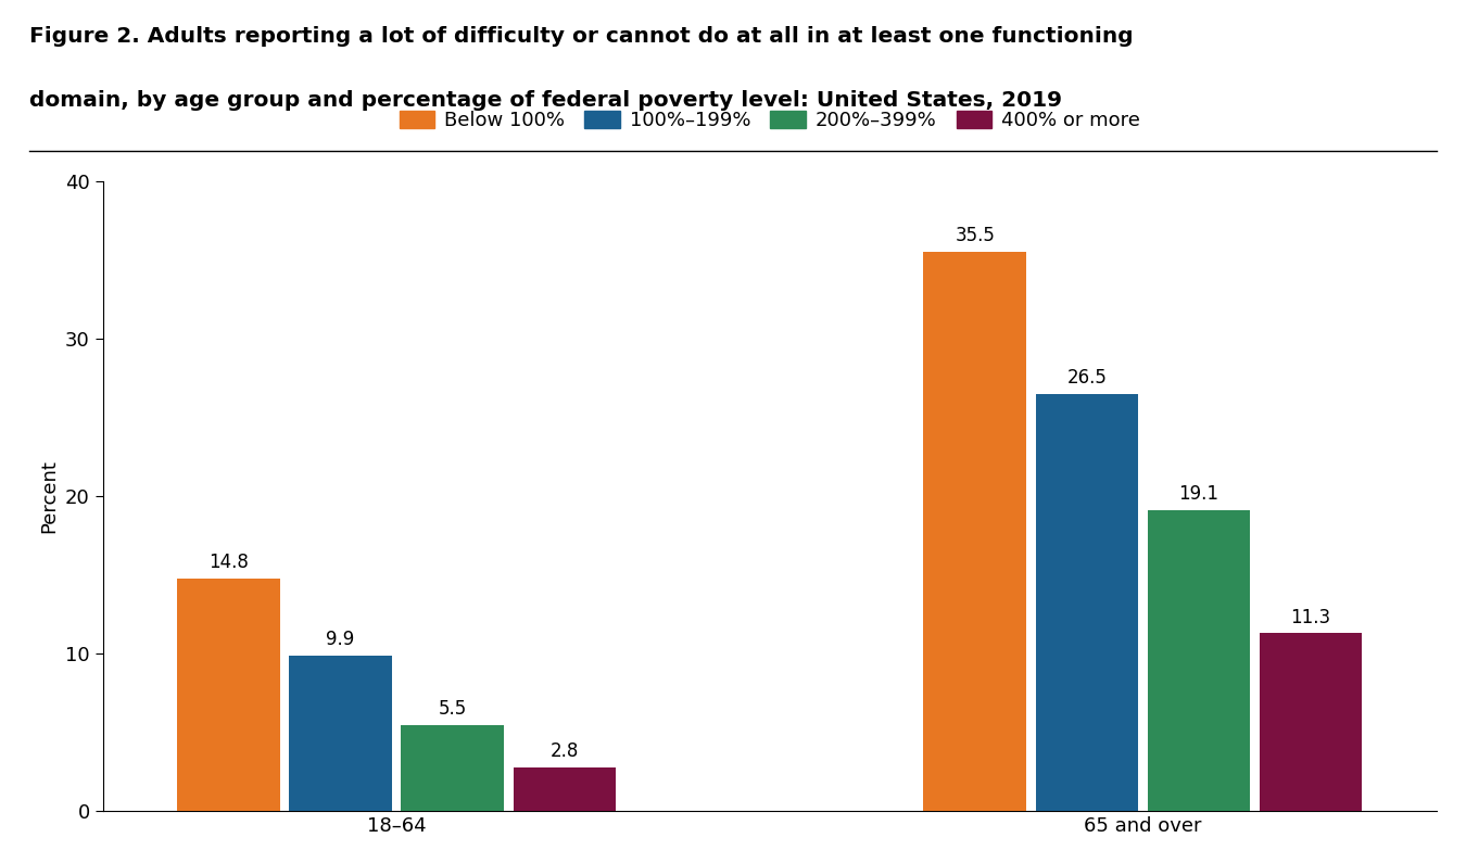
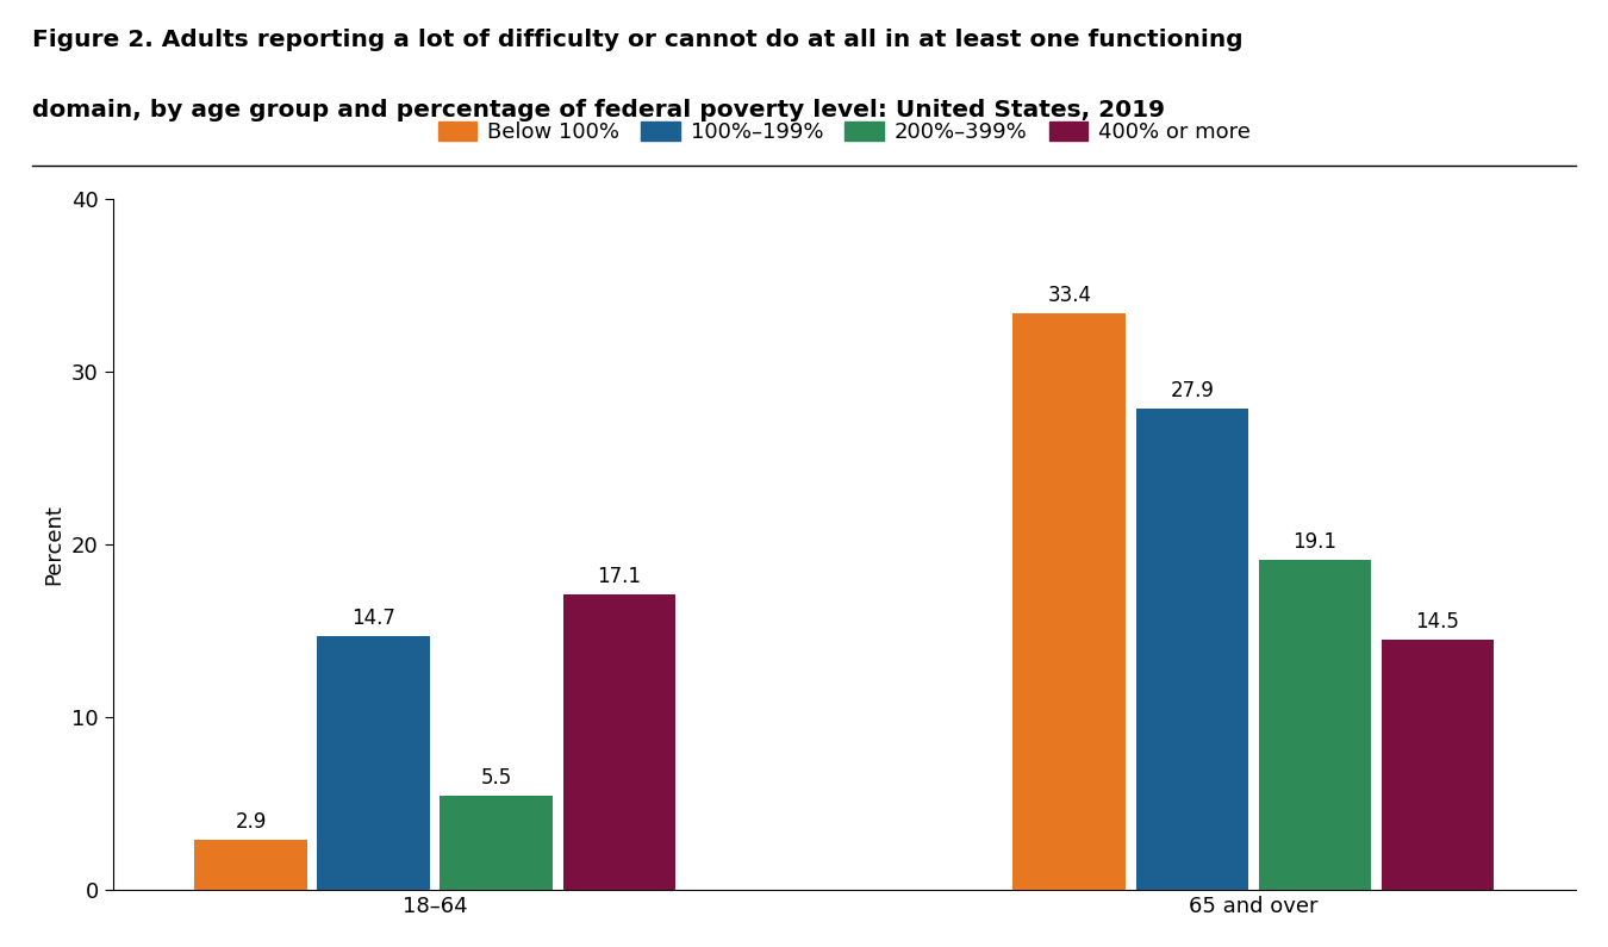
Below 100%/18–64: 14.8 -> 2.9
100%–199%/18–64: 9.9 -> 14.7
400% or more/18–64: 2.8 -> 17.1
Below 100%/65 and over: 35.5 -> 33.4
100%–199%/65 and over: 26.5 -> 27.9
400% or more/65 and over: 11.3 -> 14.5
